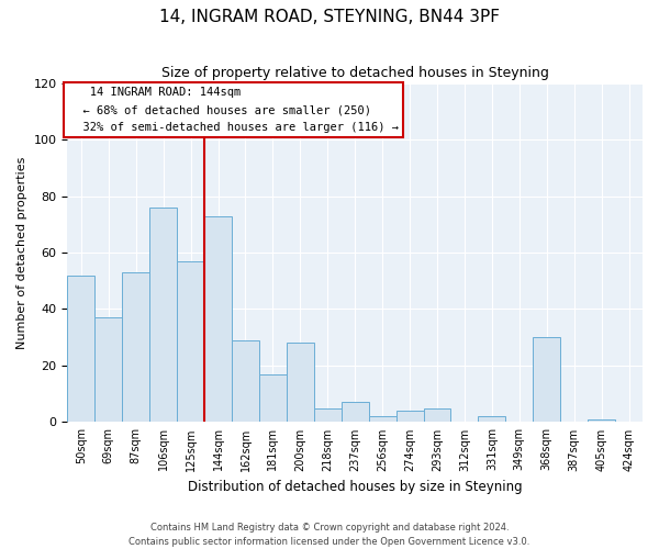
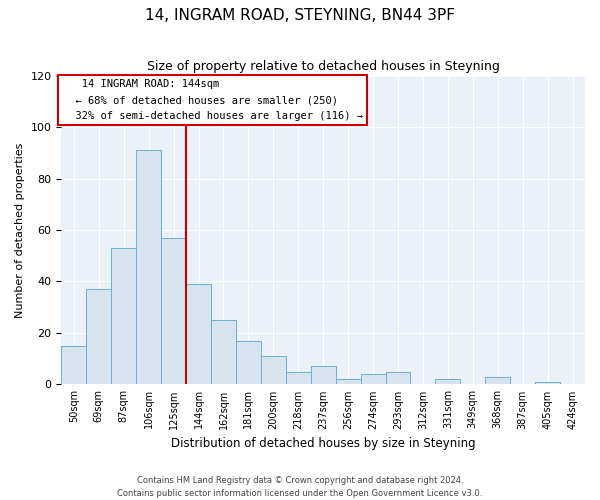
50sqm: 52 -> 15
106sqm: 76 -> 91
144sqm: 73 -> 39
162sqm: 29 -> 25
200sqm: 28 -> 11
368sqm: 30 -> 3
